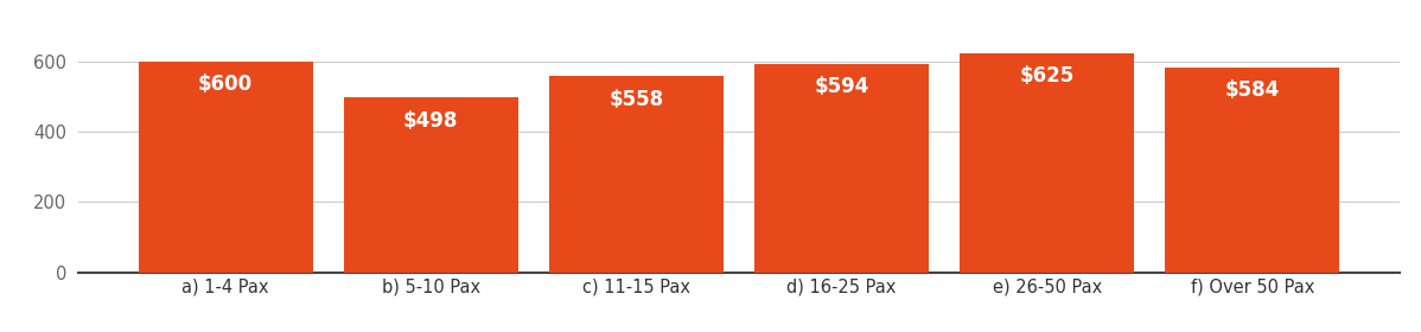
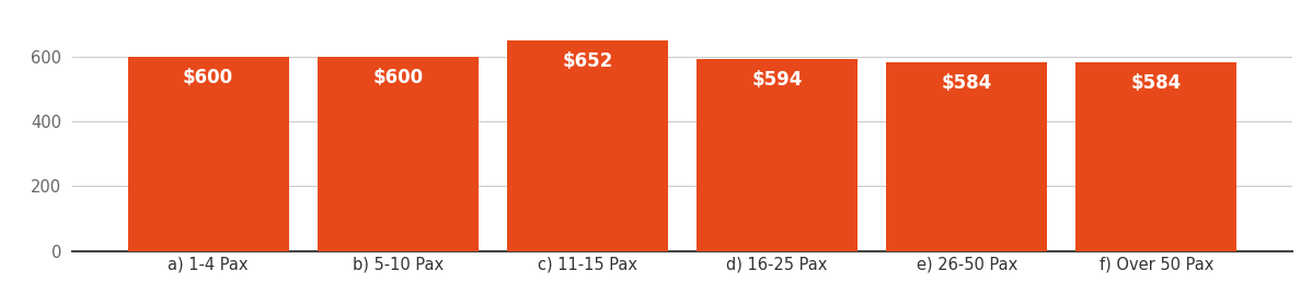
b) 5-10 Pax: $498 -> $600
c) 11-15 Pax: $558 -> $652
e) 26-50 Pax: $625 -> $584
